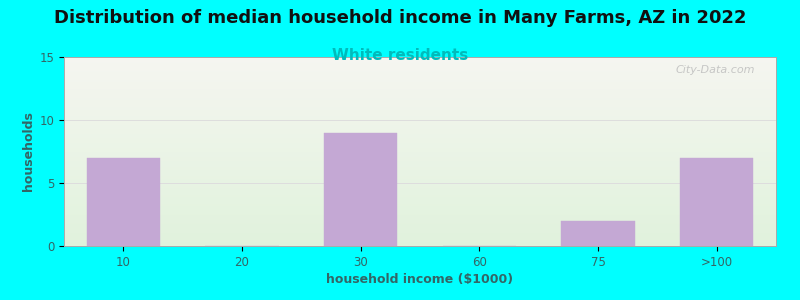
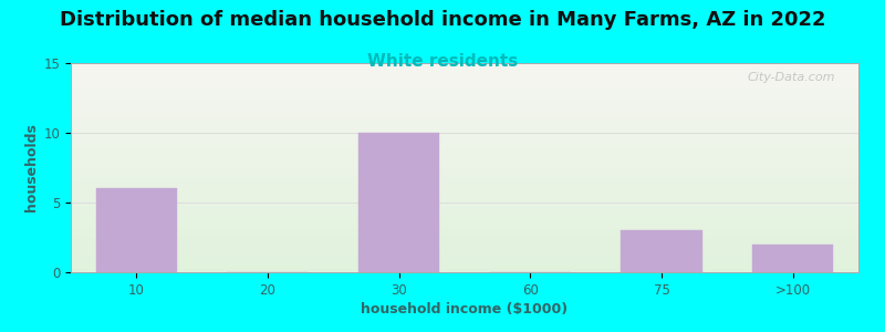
10: 7 -> 6
30: 9 -> 10
75: 2 -> 3
>100: 7 -> 2
